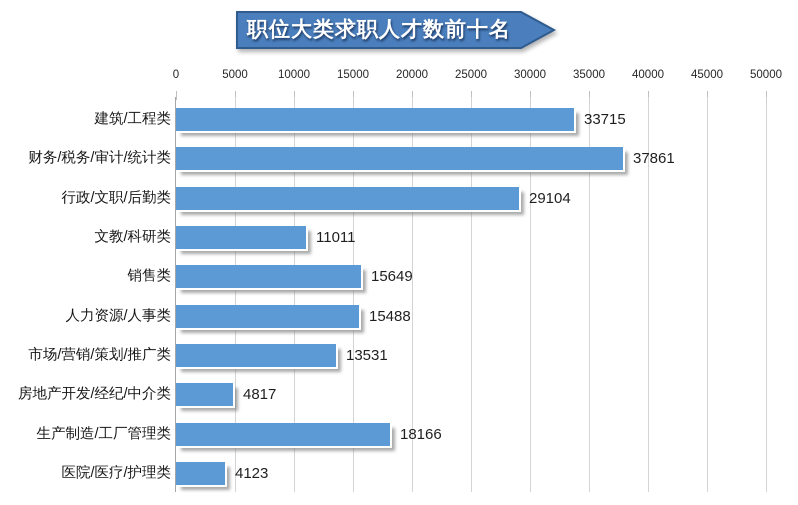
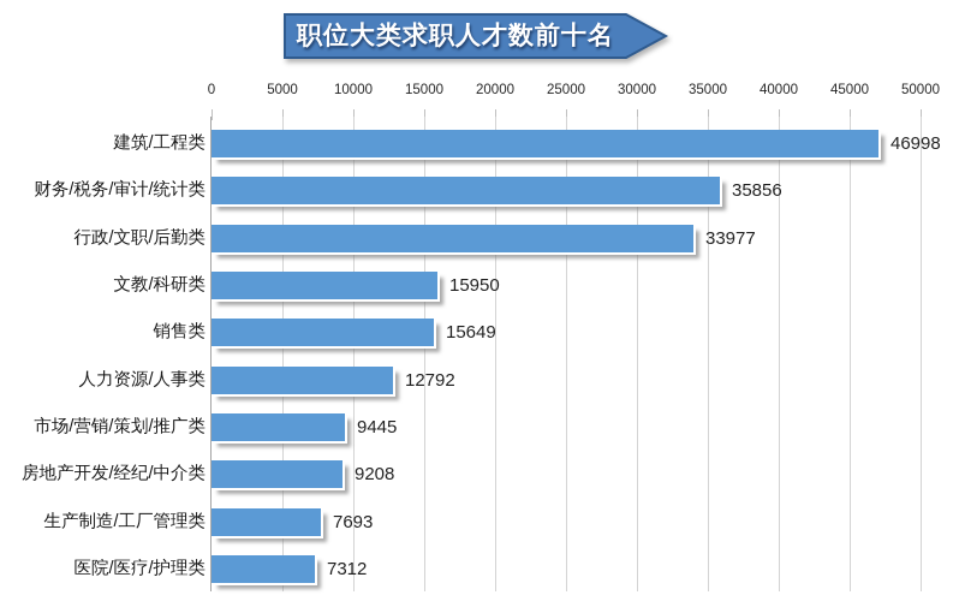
建筑/工程类: 33715 -> 46998
财务/税务/审计/统计类: 37861 -> 35856
行政/文职/后勤类: 29104 -> 33977
文教/科研类: 11011 -> 15950
人力资源/人事类: 15488 -> 12792
市场/营销/策划/推广类: 13531 -> 9445
房地产开发/经纪/中介类: 4817 -> 9208
生产制造/工厂管理类: 18166 -> 7693
医院/医疗/护理类: 4123 -> 7312
